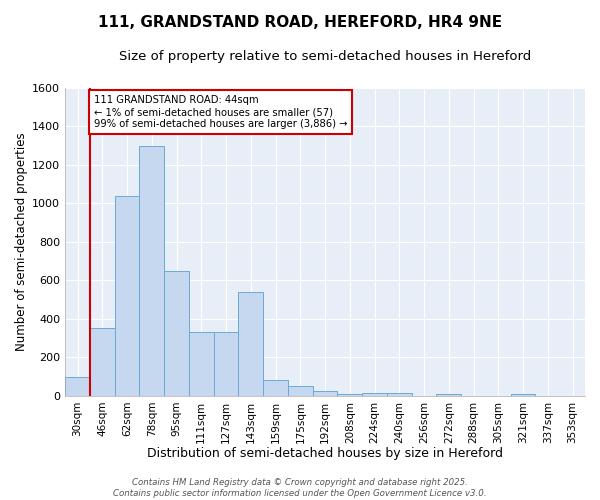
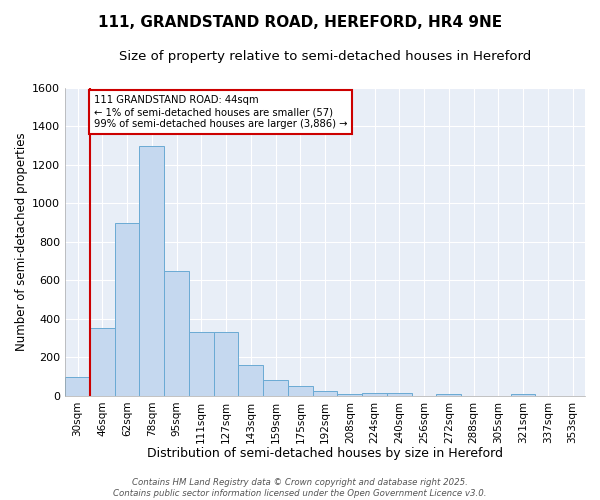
62sqm: 1040 -> 900
143sqm: 540 -> 160
